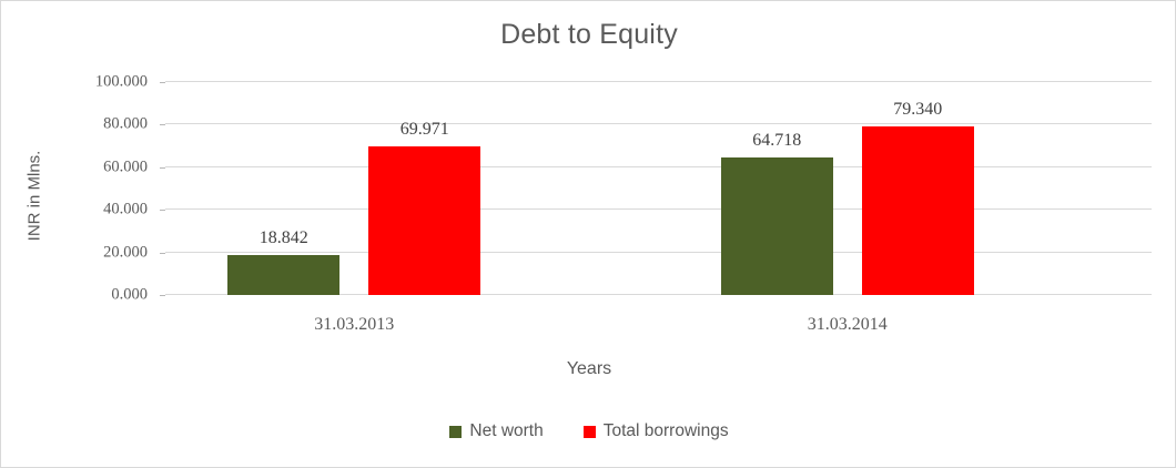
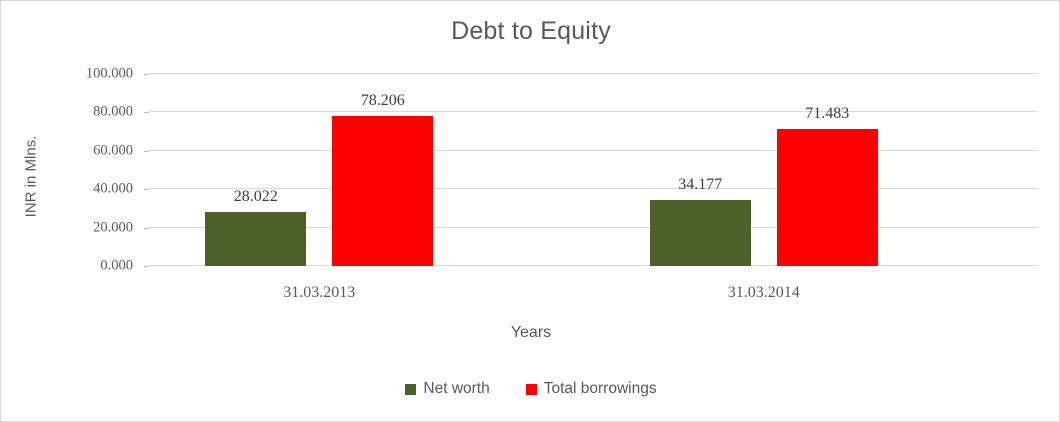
Net worth/31.03.2013: 18.842 -> 28.022
Total borrowings/31.03.2013: 69.971 -> 78.206
Net worth/31.03.2014: 64.718 -> 34.177
Total borrowings/31.03.2014: 79.340 -> 71.483
